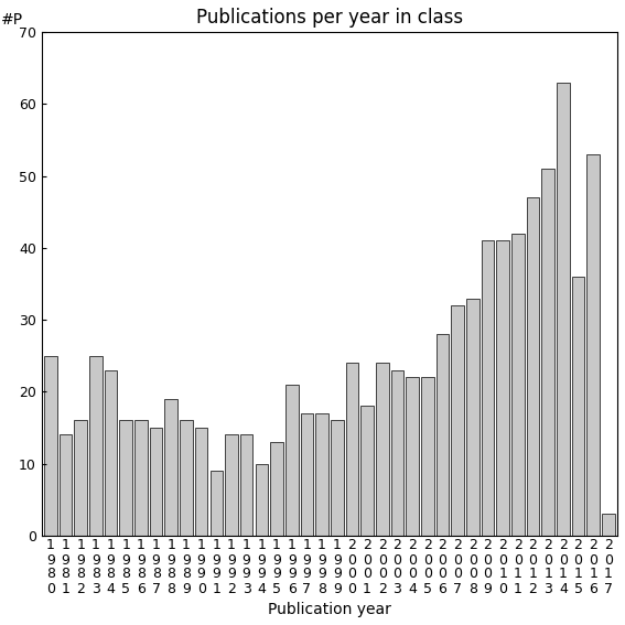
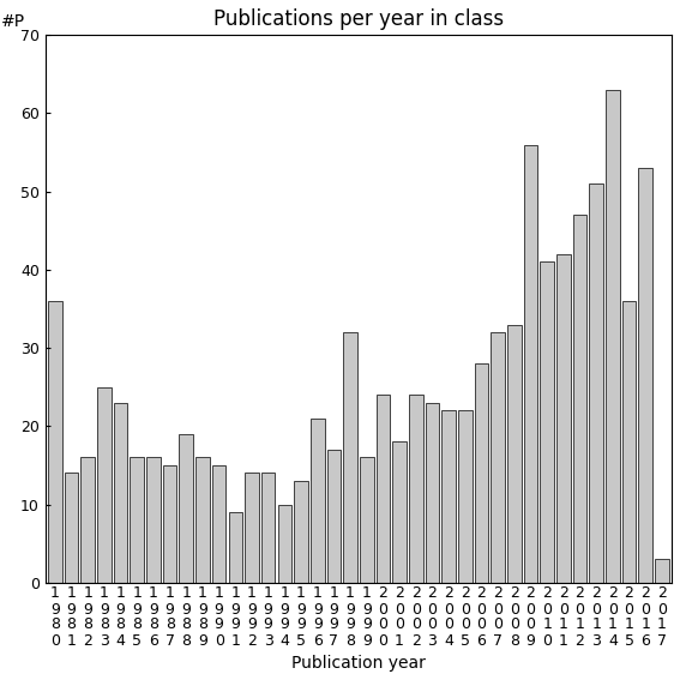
1 9 8 0: 25 -> 36
1 9 9 8: 17 -> 32
2 0 0 9: 41 -> 56
